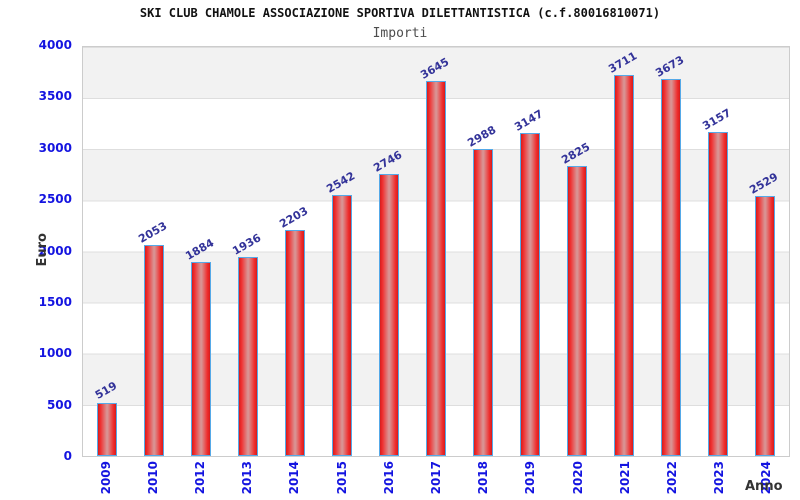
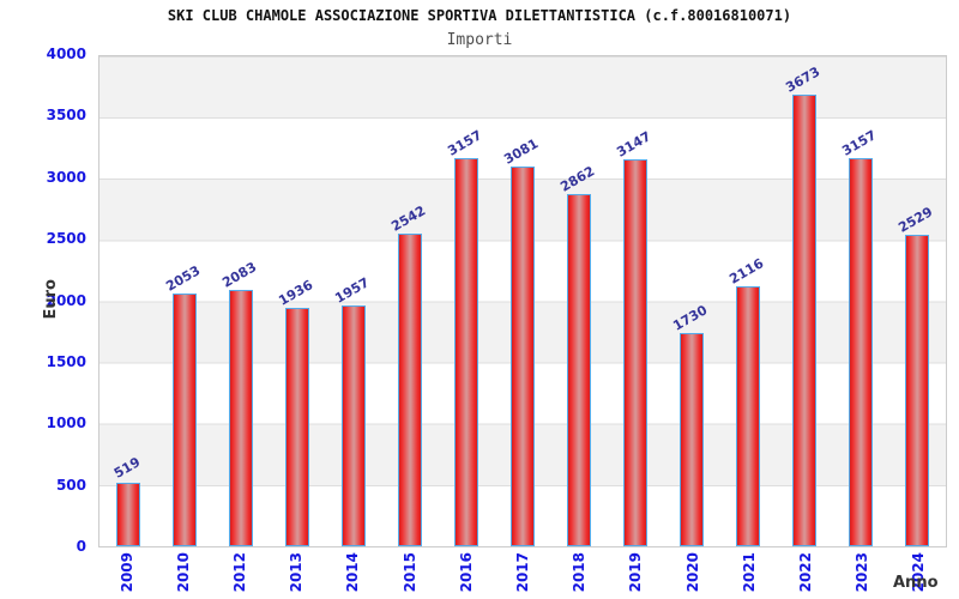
2012: 1884 -> 2083
2014: 2203 -> 1957
2016: 2746 -> 3157
2017: 3645 -> 3081
2018: 2988 -> 2862
2020: 2825 -> 1730
2021: 3711 -> 2116
